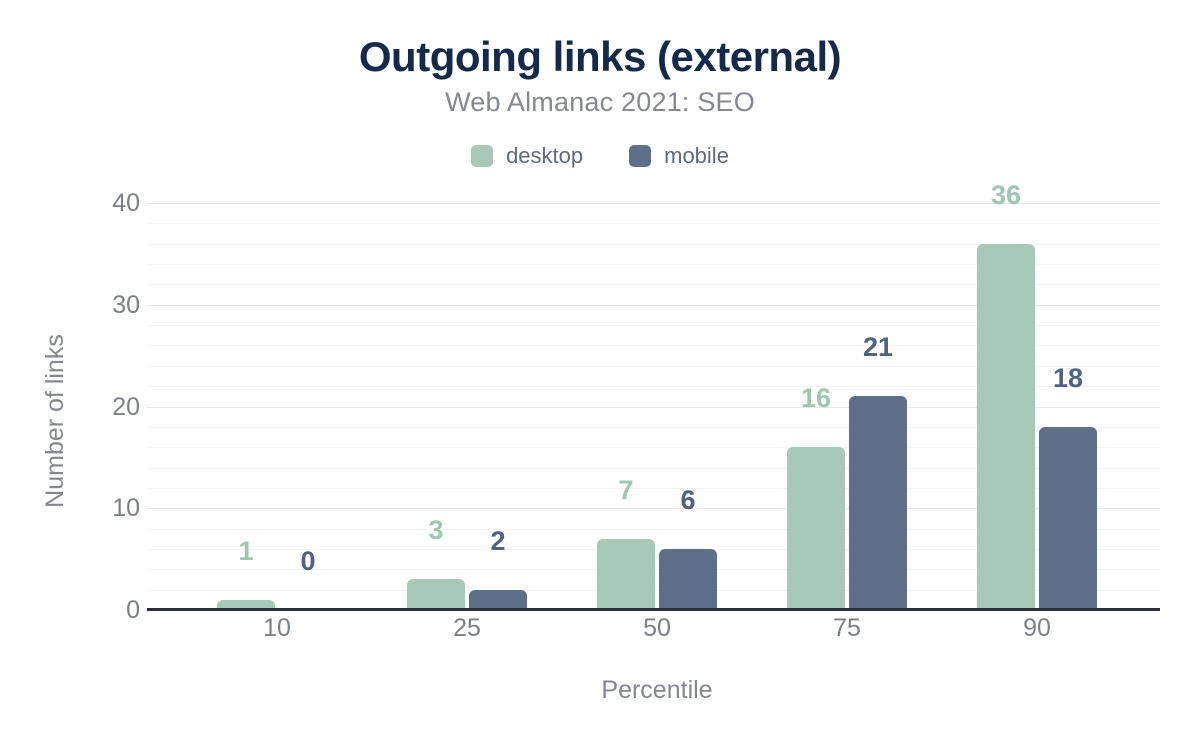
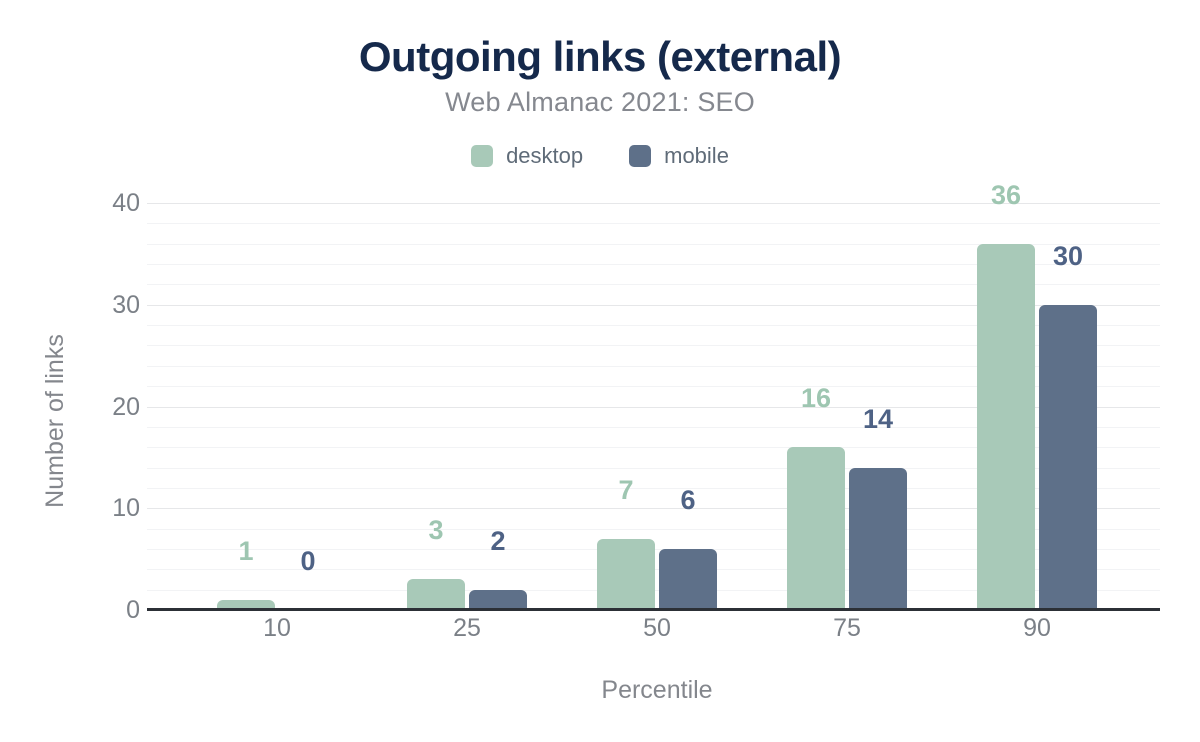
mobile/75: 21 -> 14
mobile/90: 18 -> 30
